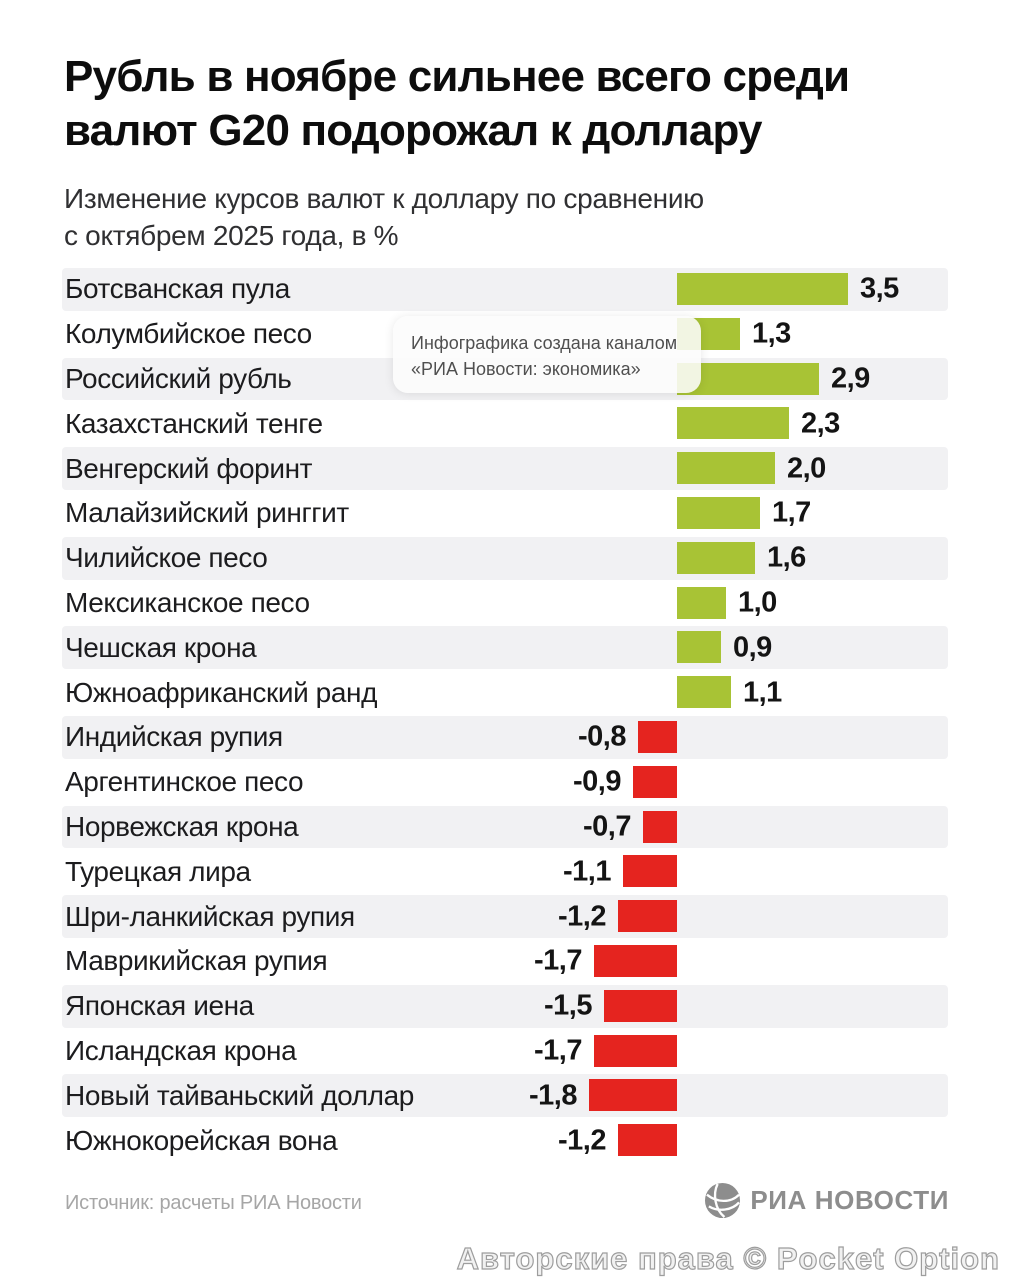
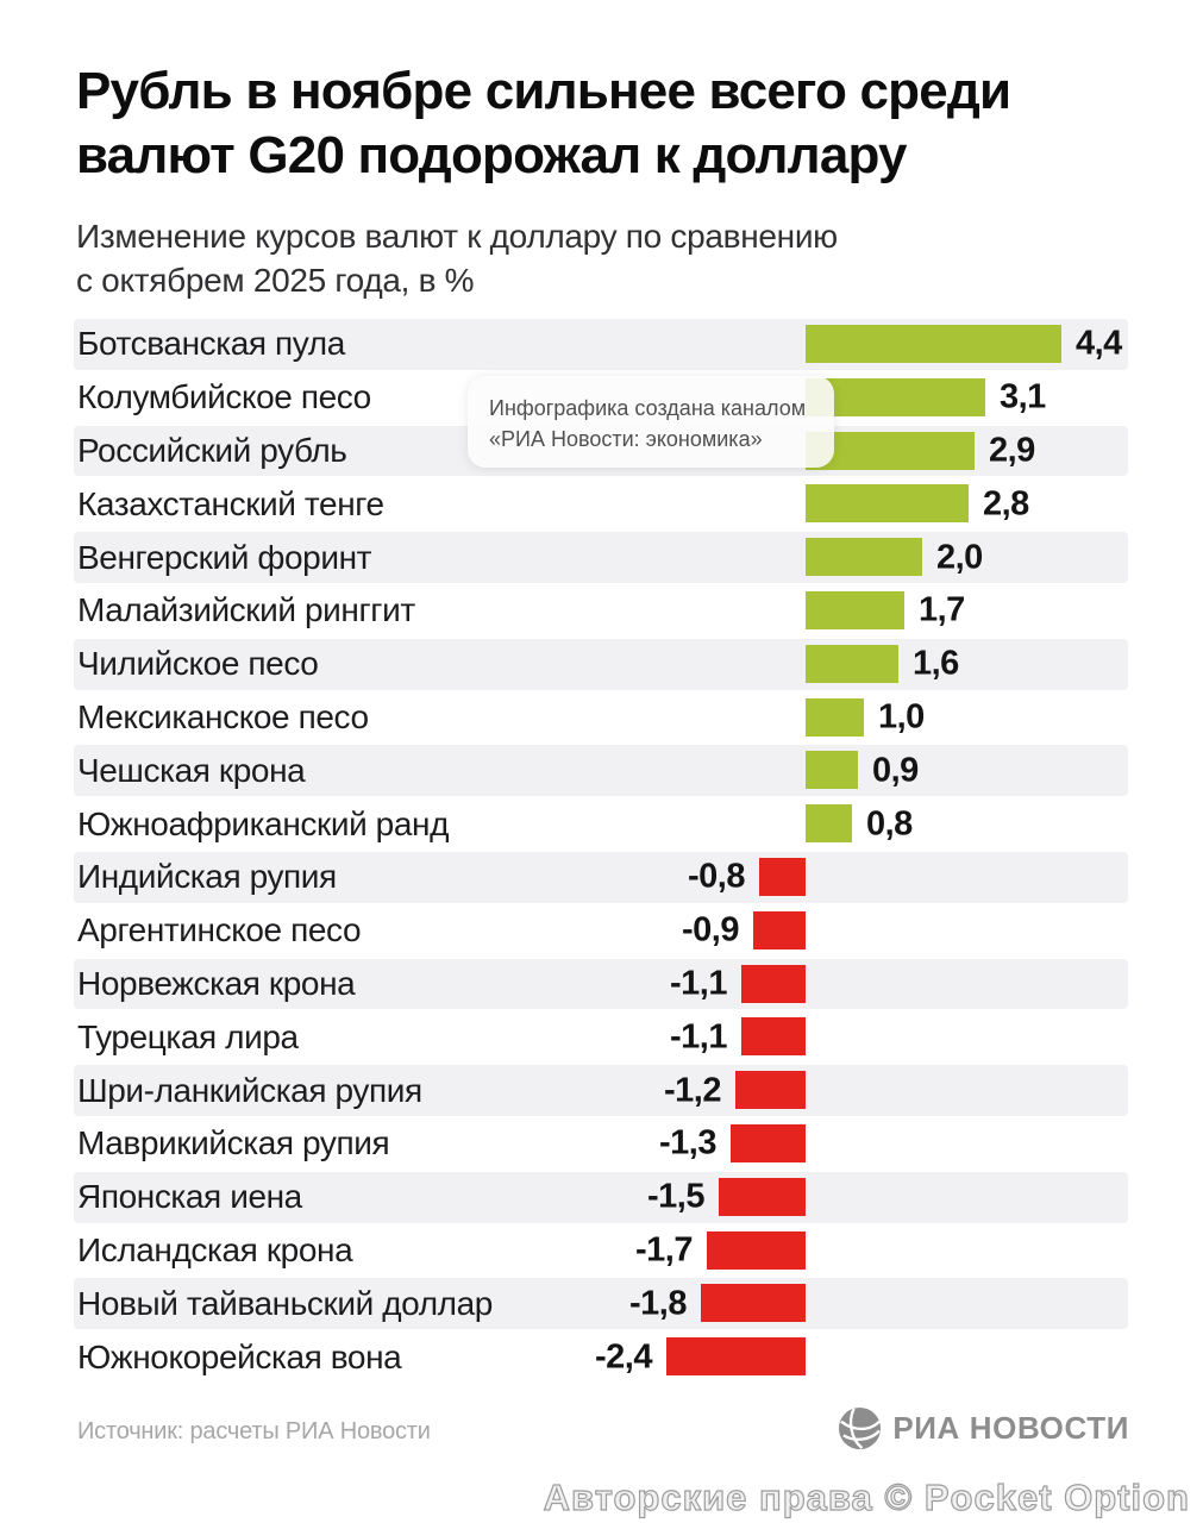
Ботсванская пула: 3,5 -> 4,4
Колумбийское песо: 1,3 -> 3,1
Казахстанский тенге: 2,3 -> 2,8
Южноафриканский ранд: 1,1 -> 0,8
Норвежская крона: -0,7 -> -1,1
Маврикийская рупия: -1,7 -> -1,3
Южнокорейская вона: -1,2 -> -2,4
